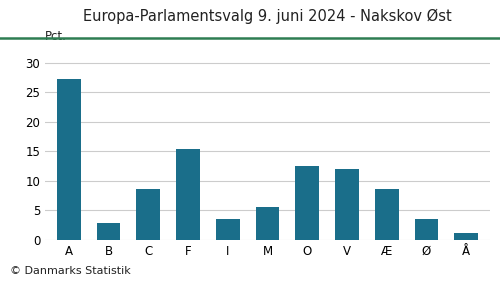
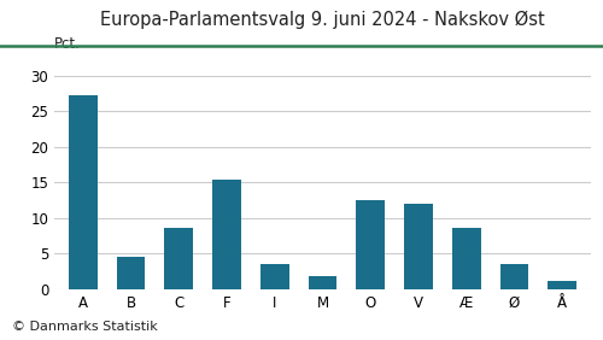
B: 2.9 -> 4.6
M: 5.6 -> 1.8
